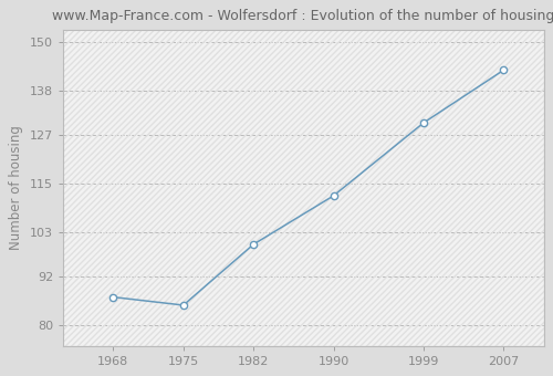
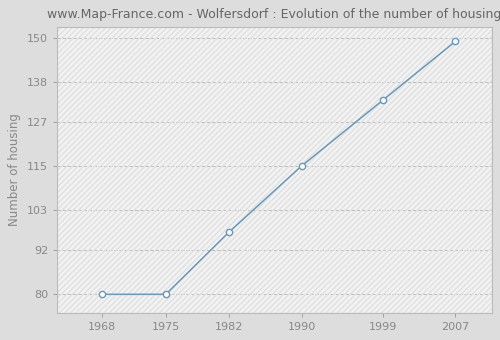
1968: 87 -> 80
1975: 85 -> 80
1982: 100 -> 97
1990: 112 -> 115
1999: 130 -> 133
2007: 143 -> 149
